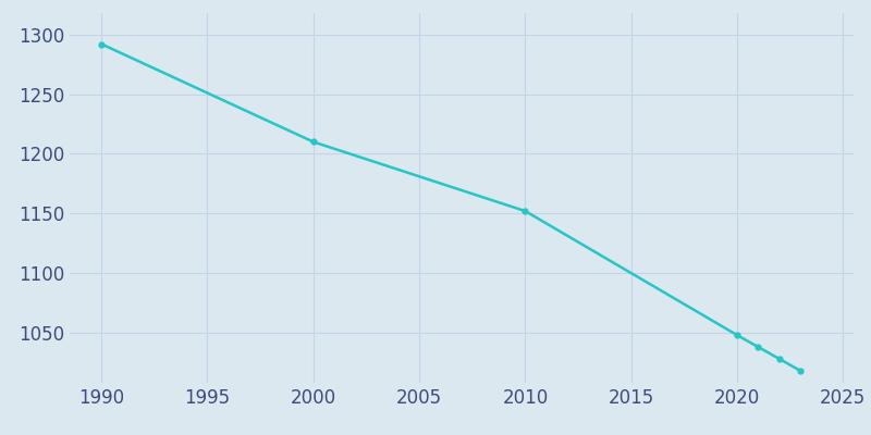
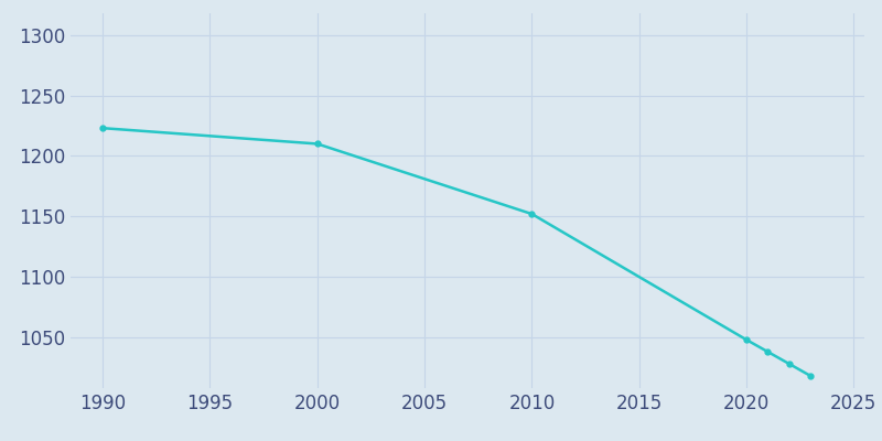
1990: 1292 -> 1223
